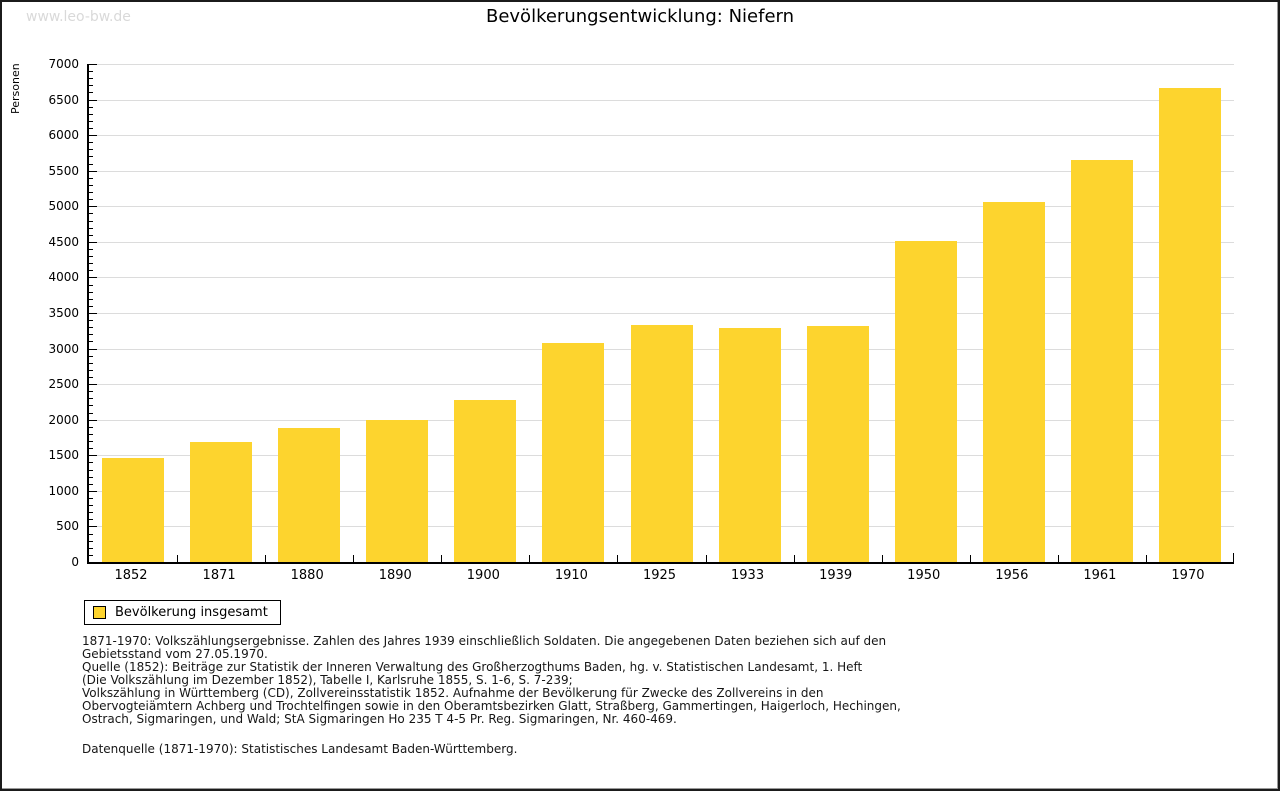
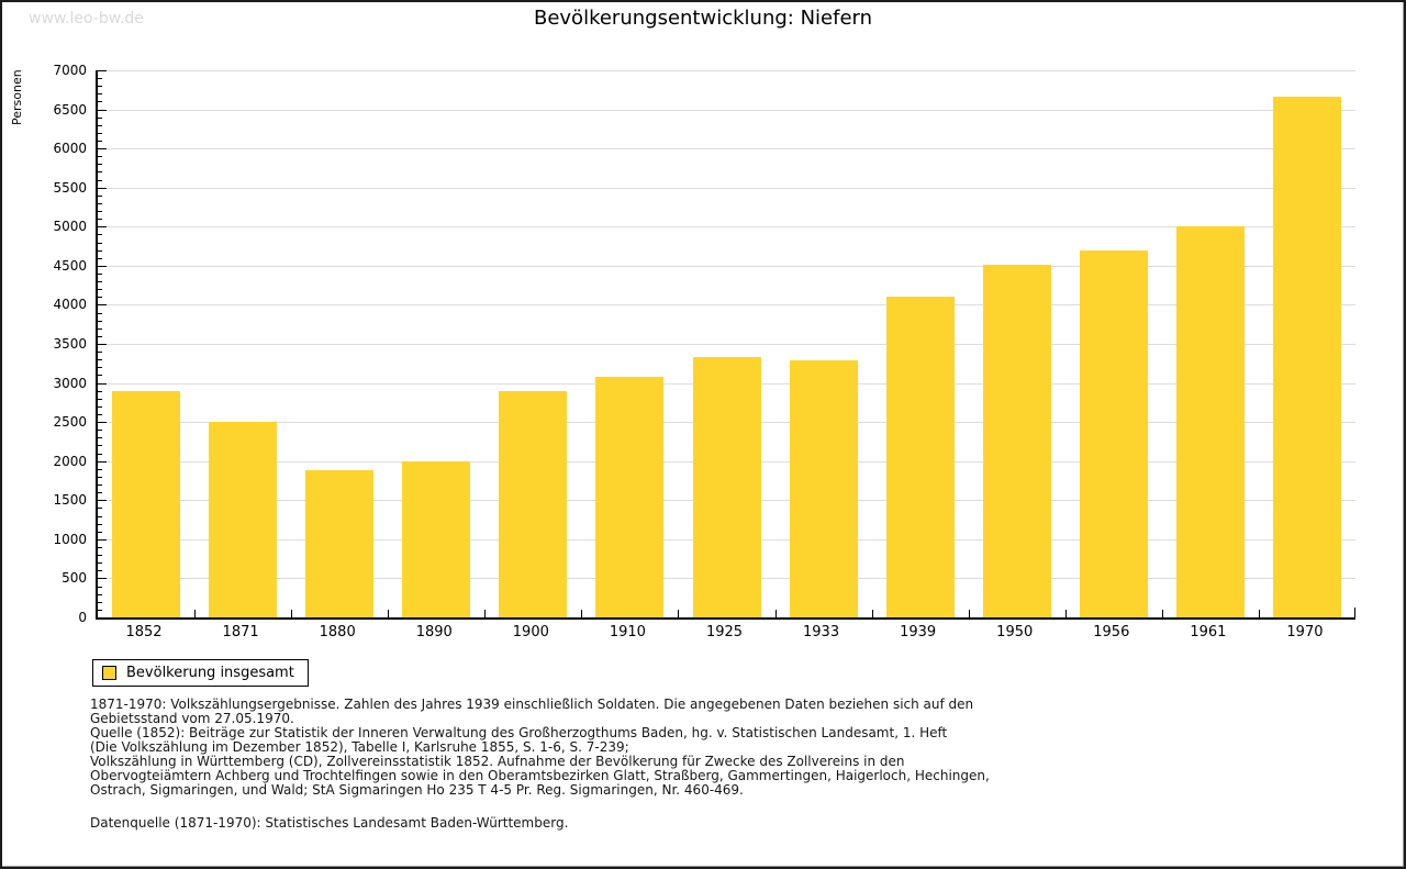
1852: 1500 -> 2900
1871: 1700 -> 2500
1900: 2300 -> 2900
1939: 3300 -> 4100
1956: 5100 -> 4700
1961: 5600 -> 5000
